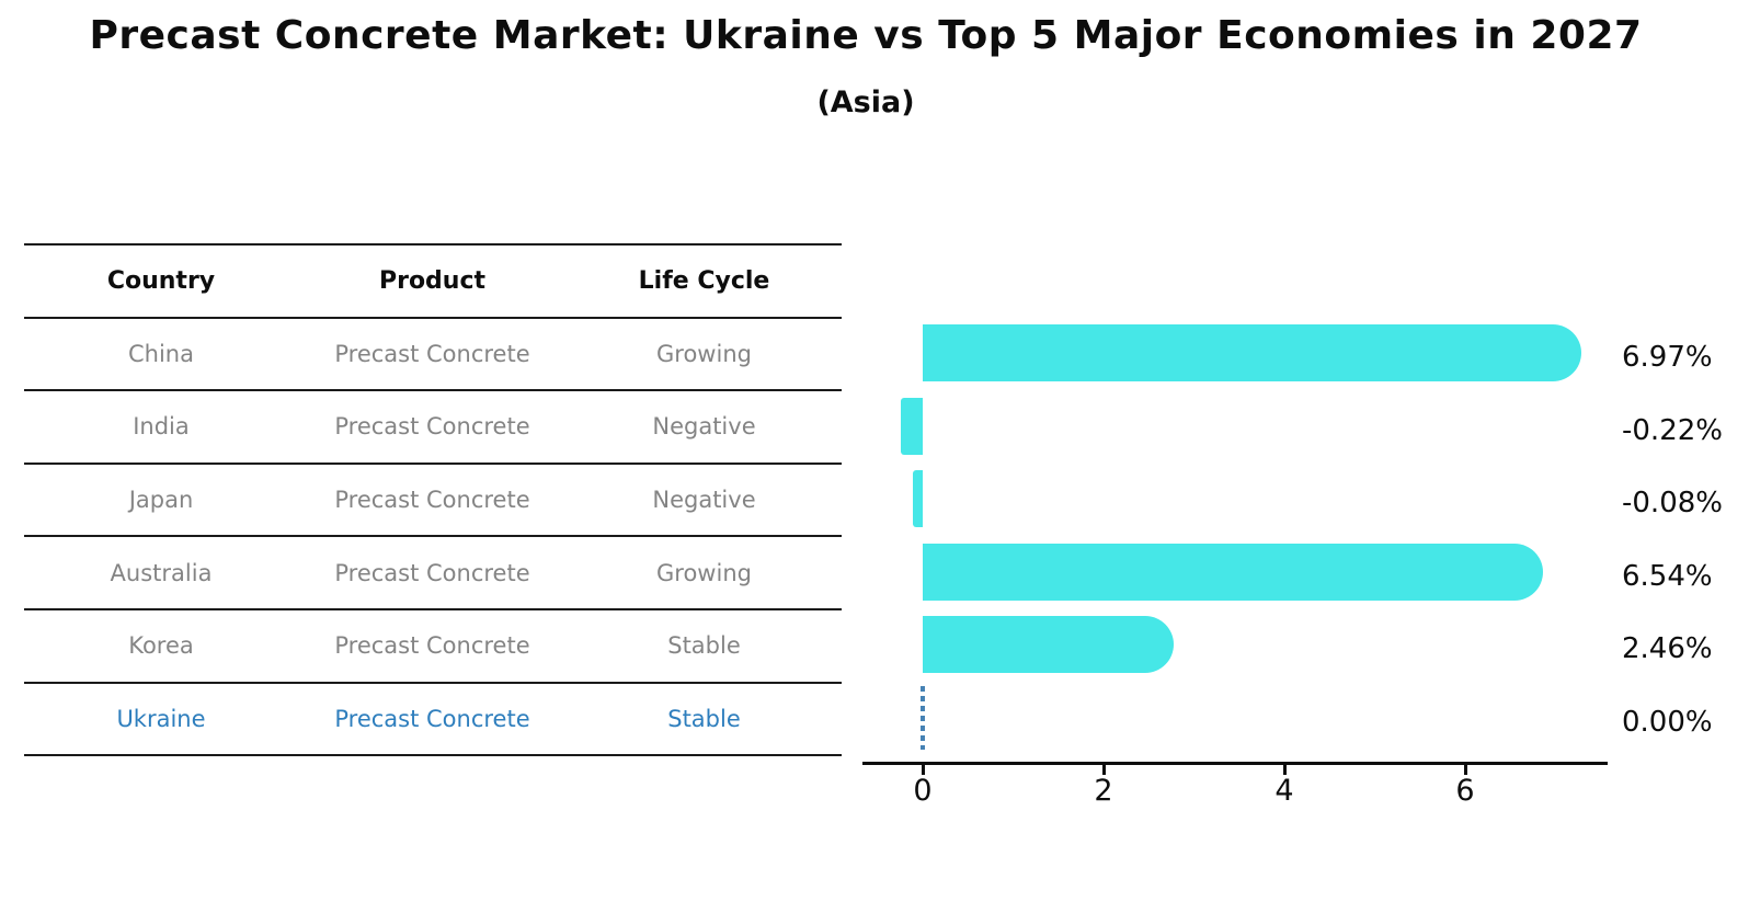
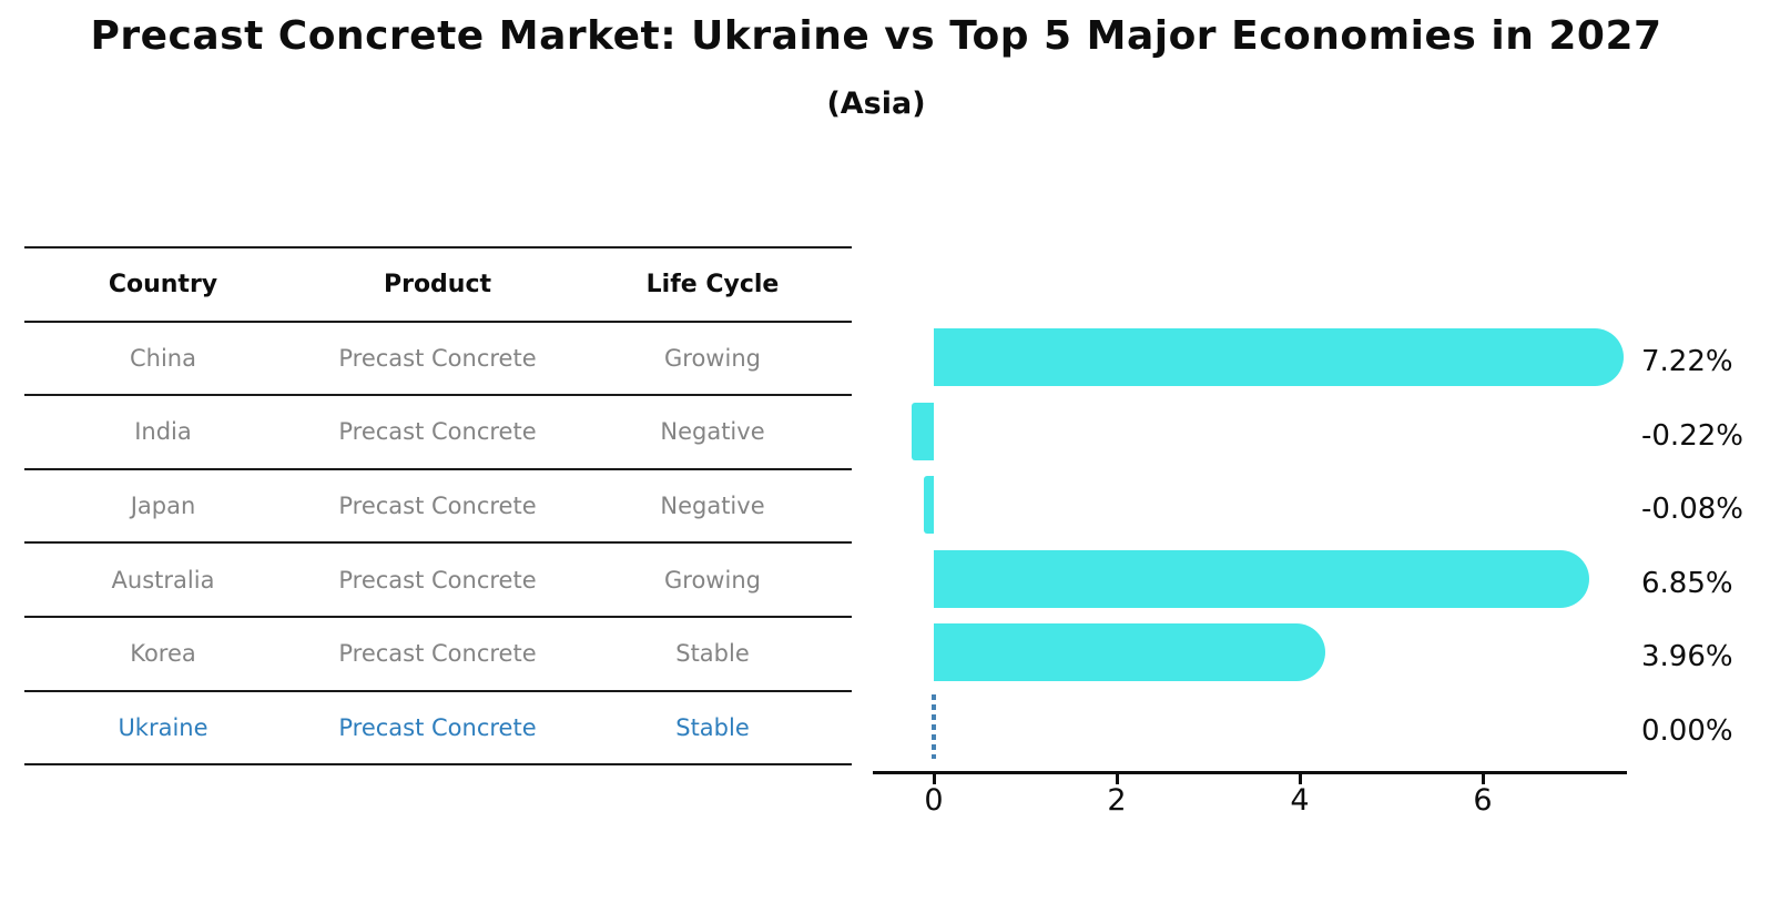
China: 6.97% -> 7.22%
Australia: 6.54% -> 6.85%
Korea: 2.46% -> 3.96%
